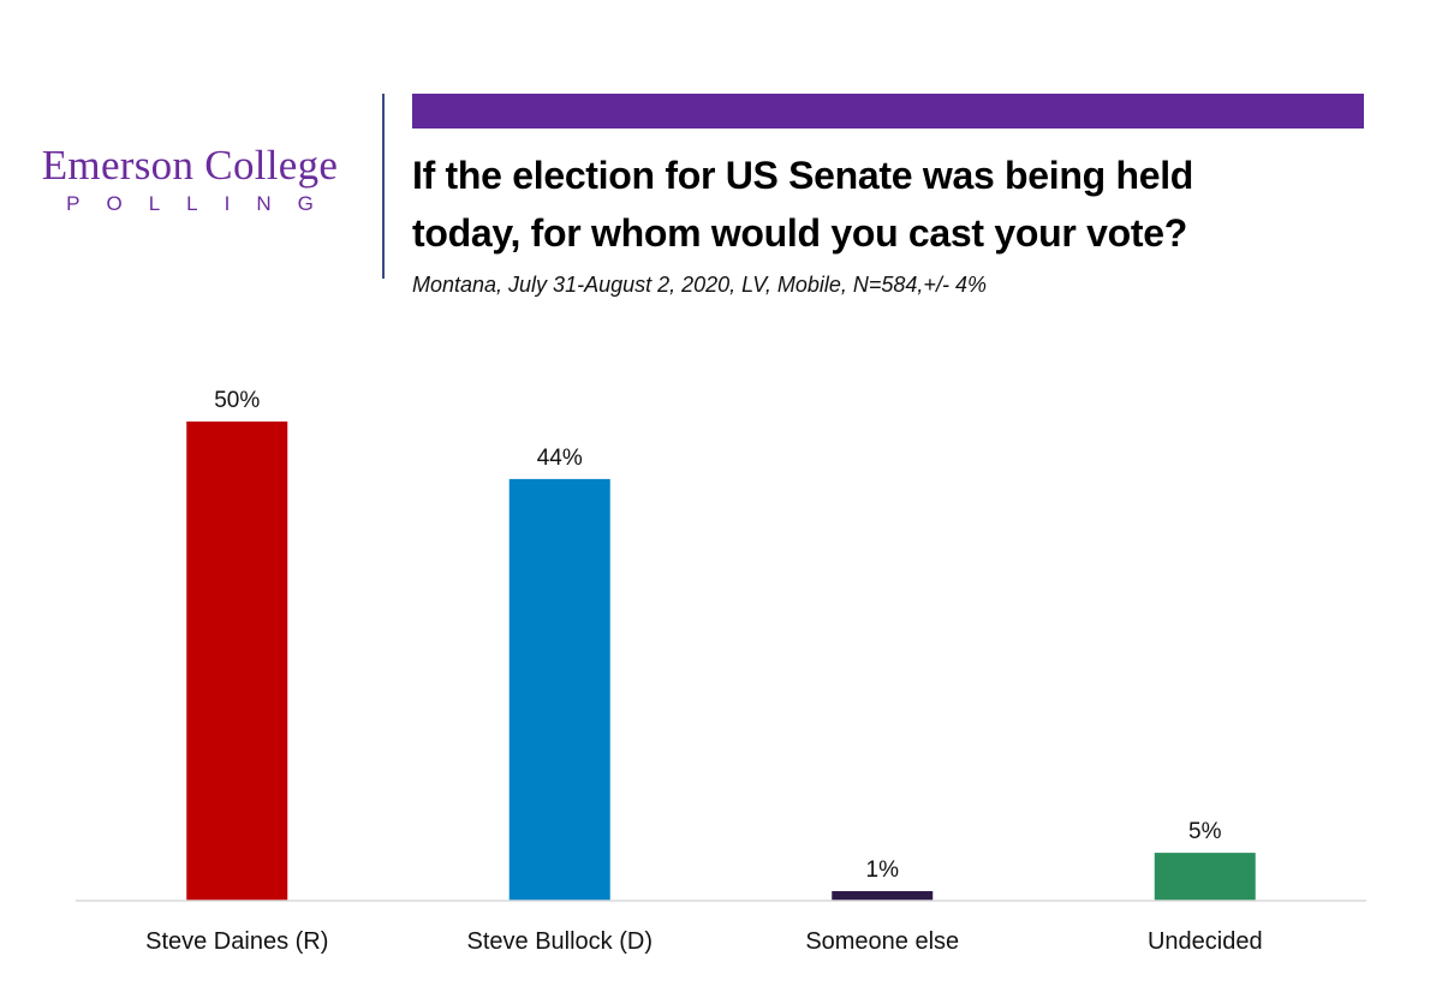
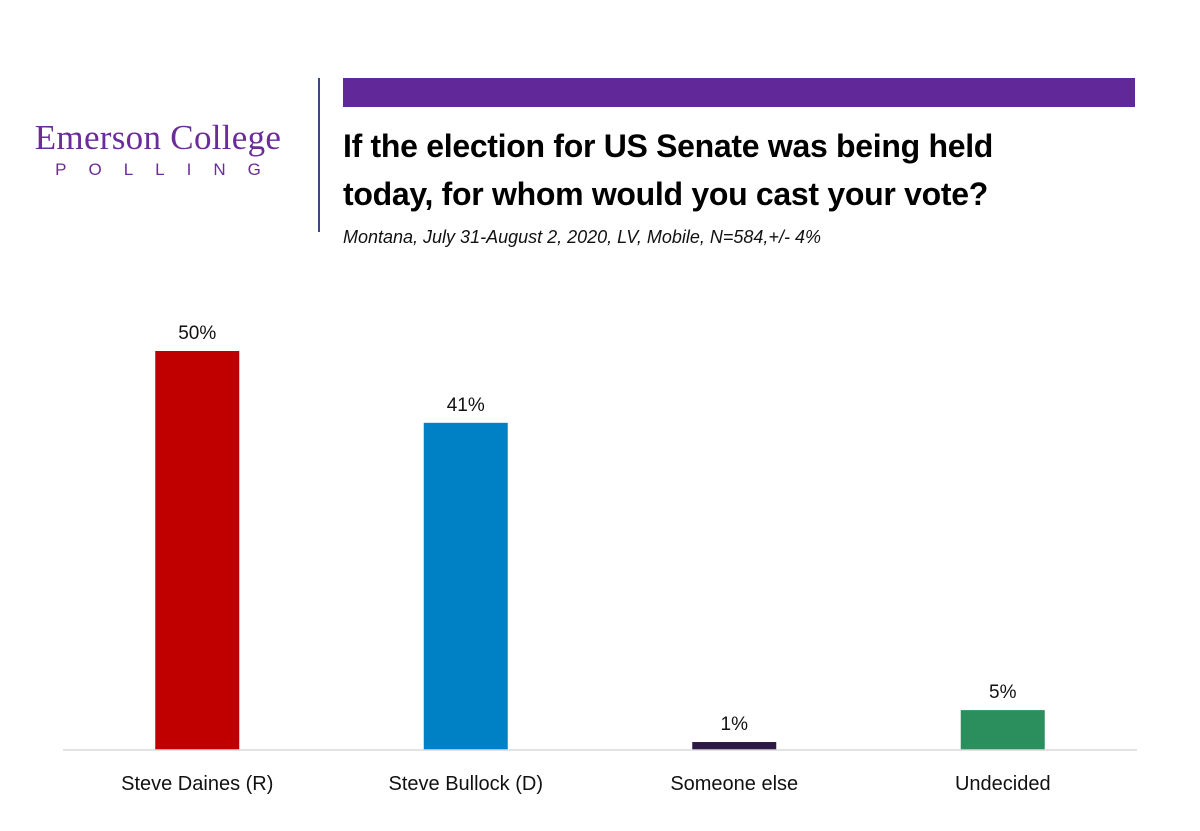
Steve Bullock (D): 44% -> 41%
